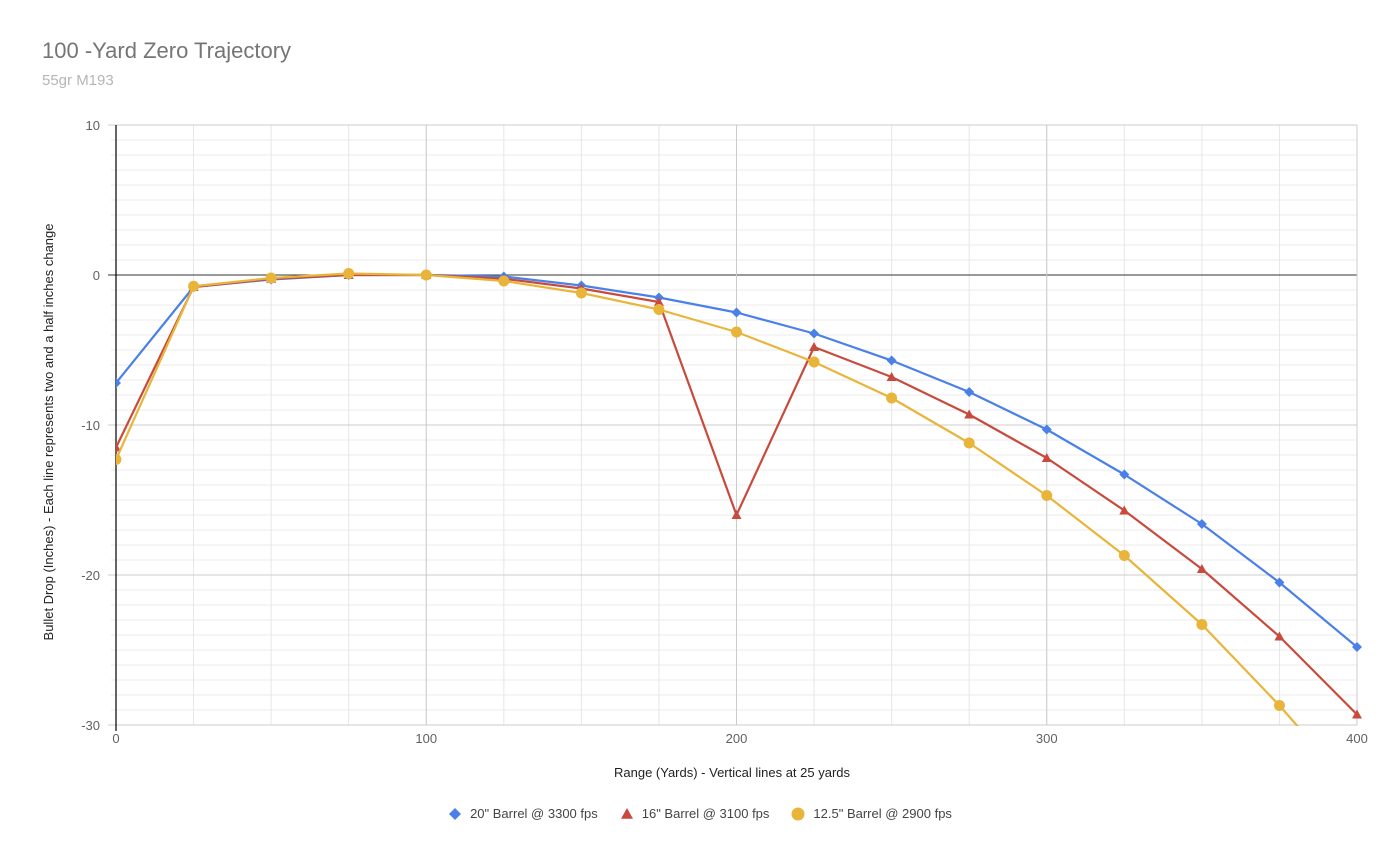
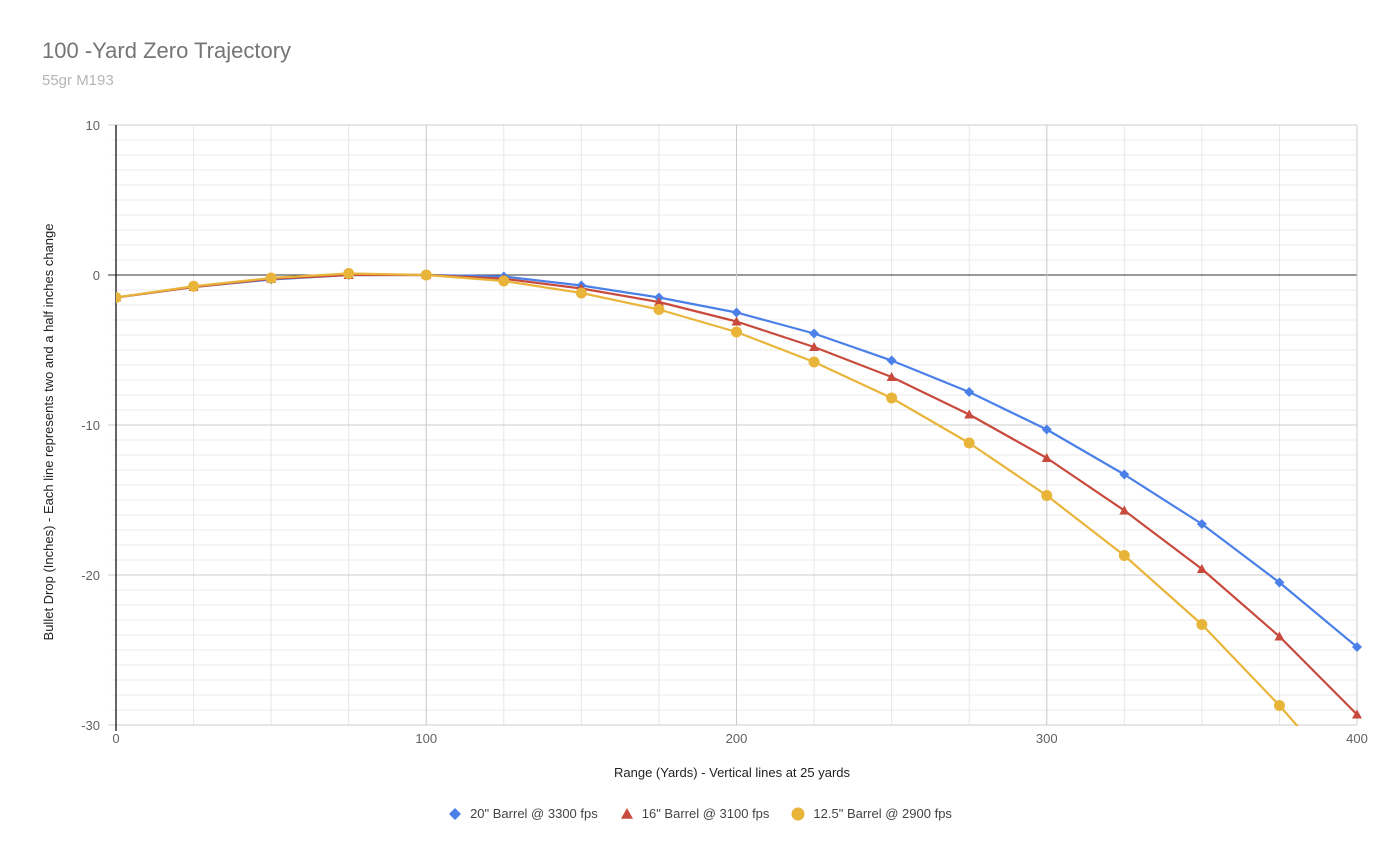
20" Barrel @ 3300 fps/0: -7.2 -> -1.5
16" Barrel @ 3100 fps/0: -11.5 -> -1.5
12.5" Barrel @ 2900 fps/0: -12.3 -> -1.5
16" Barrel @ 3100 fps/200: -16.0 -> -3.1
